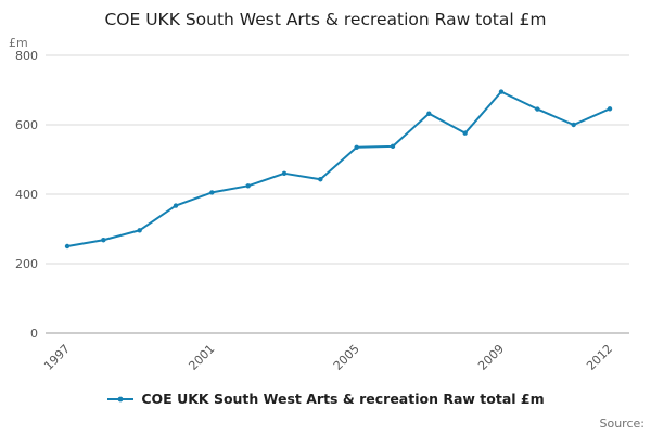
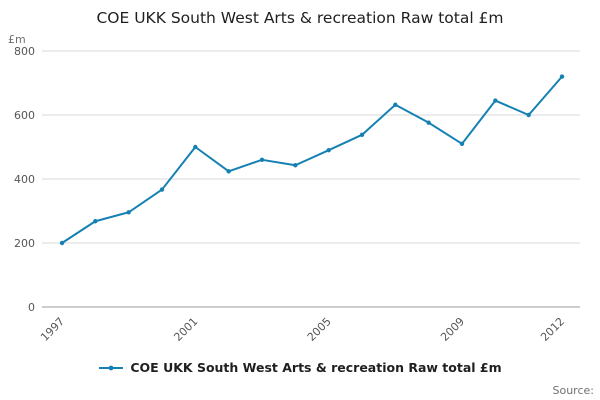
1997: 250 -> 200
2001: 400 -> 500
2005: 540 -> 490
2009: 700 -> 510
2012: 650 -> 720
